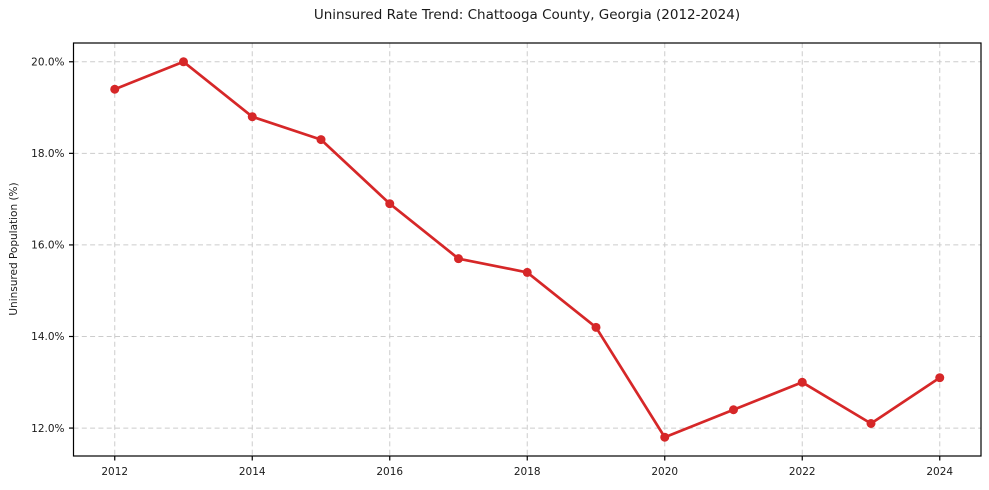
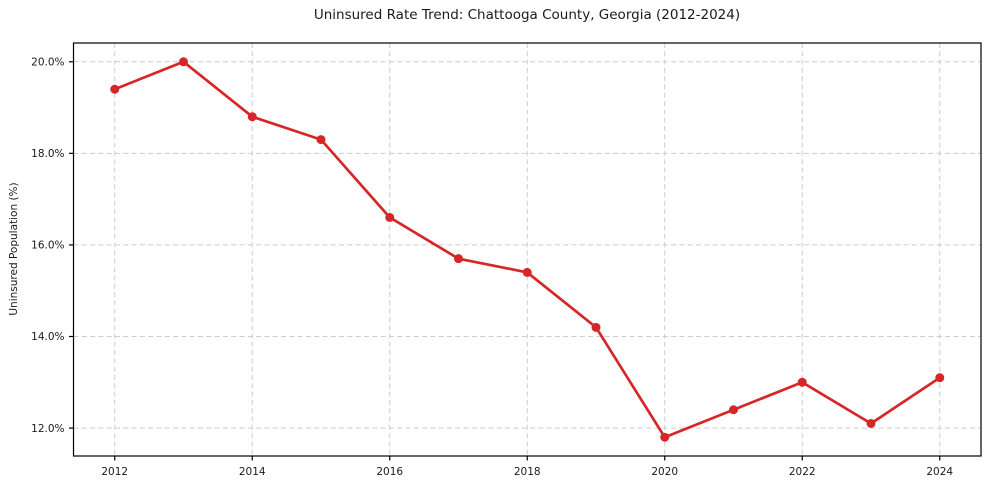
2016: 16.9% -> 16.6%
